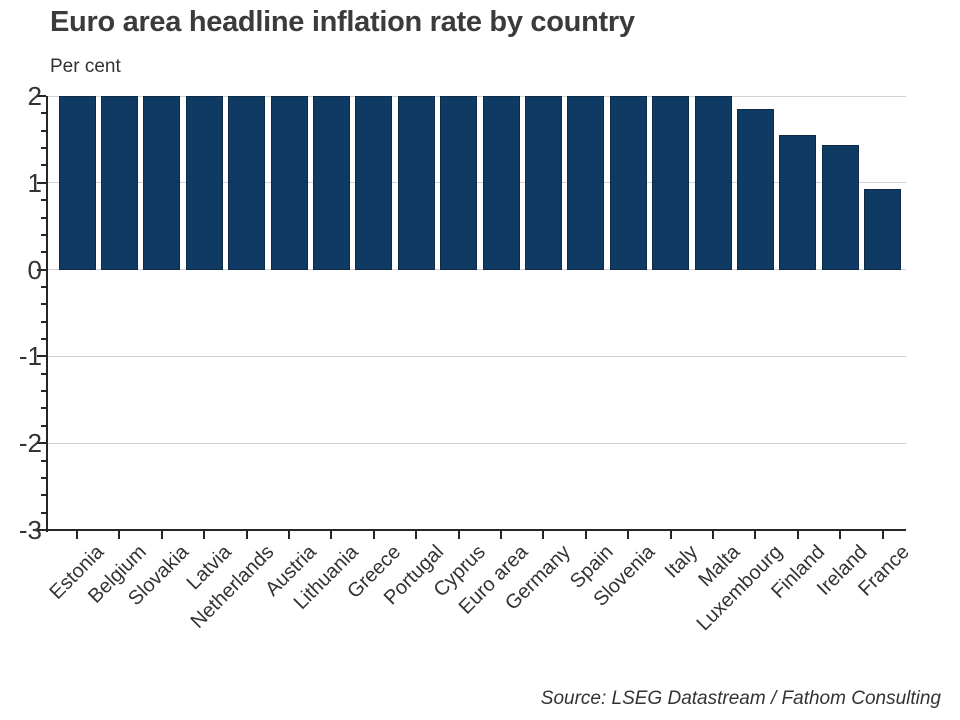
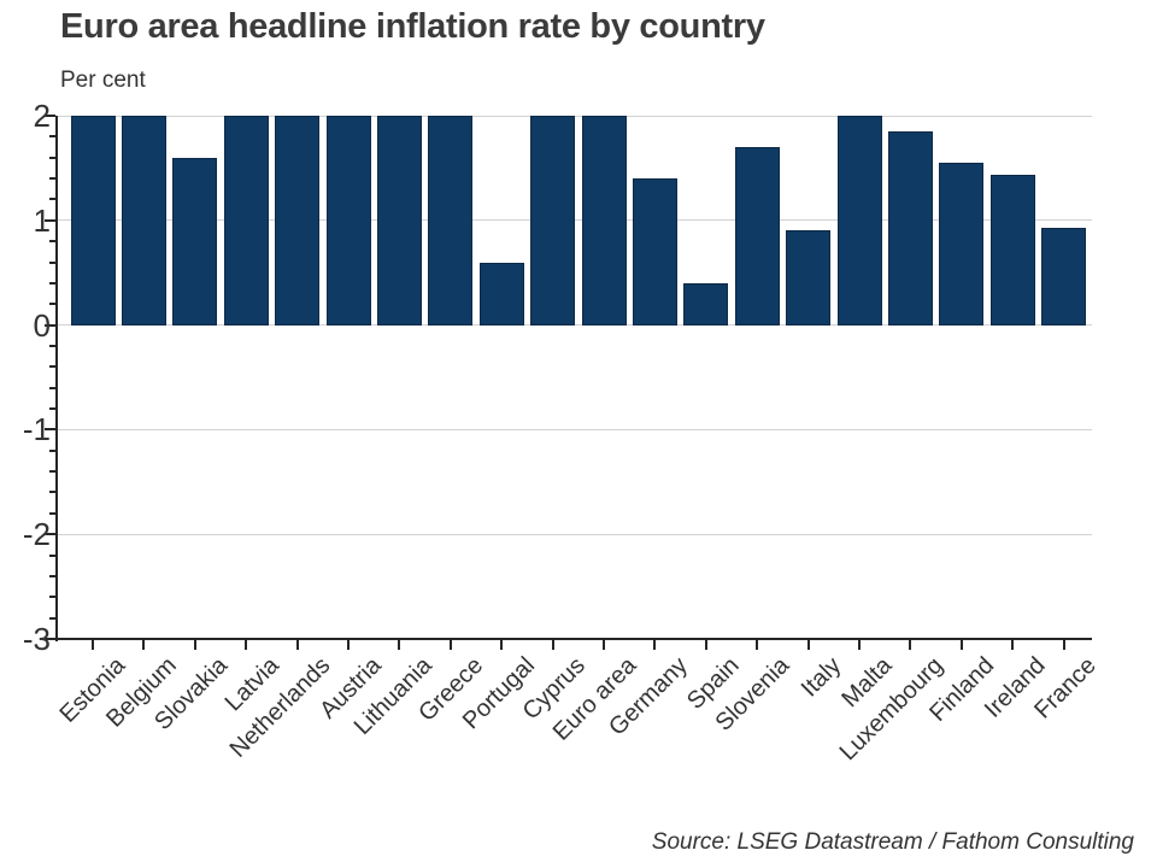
Slovakia: 2.0 -> 1.6
Portugal: 2.0 -> 0.6
Germany: 2.0 -> 1.4
Spain: 2.0 -> 0.4
Slovenia: 2.0 -> 1.7
Italy: 2.0 -> 0.9
